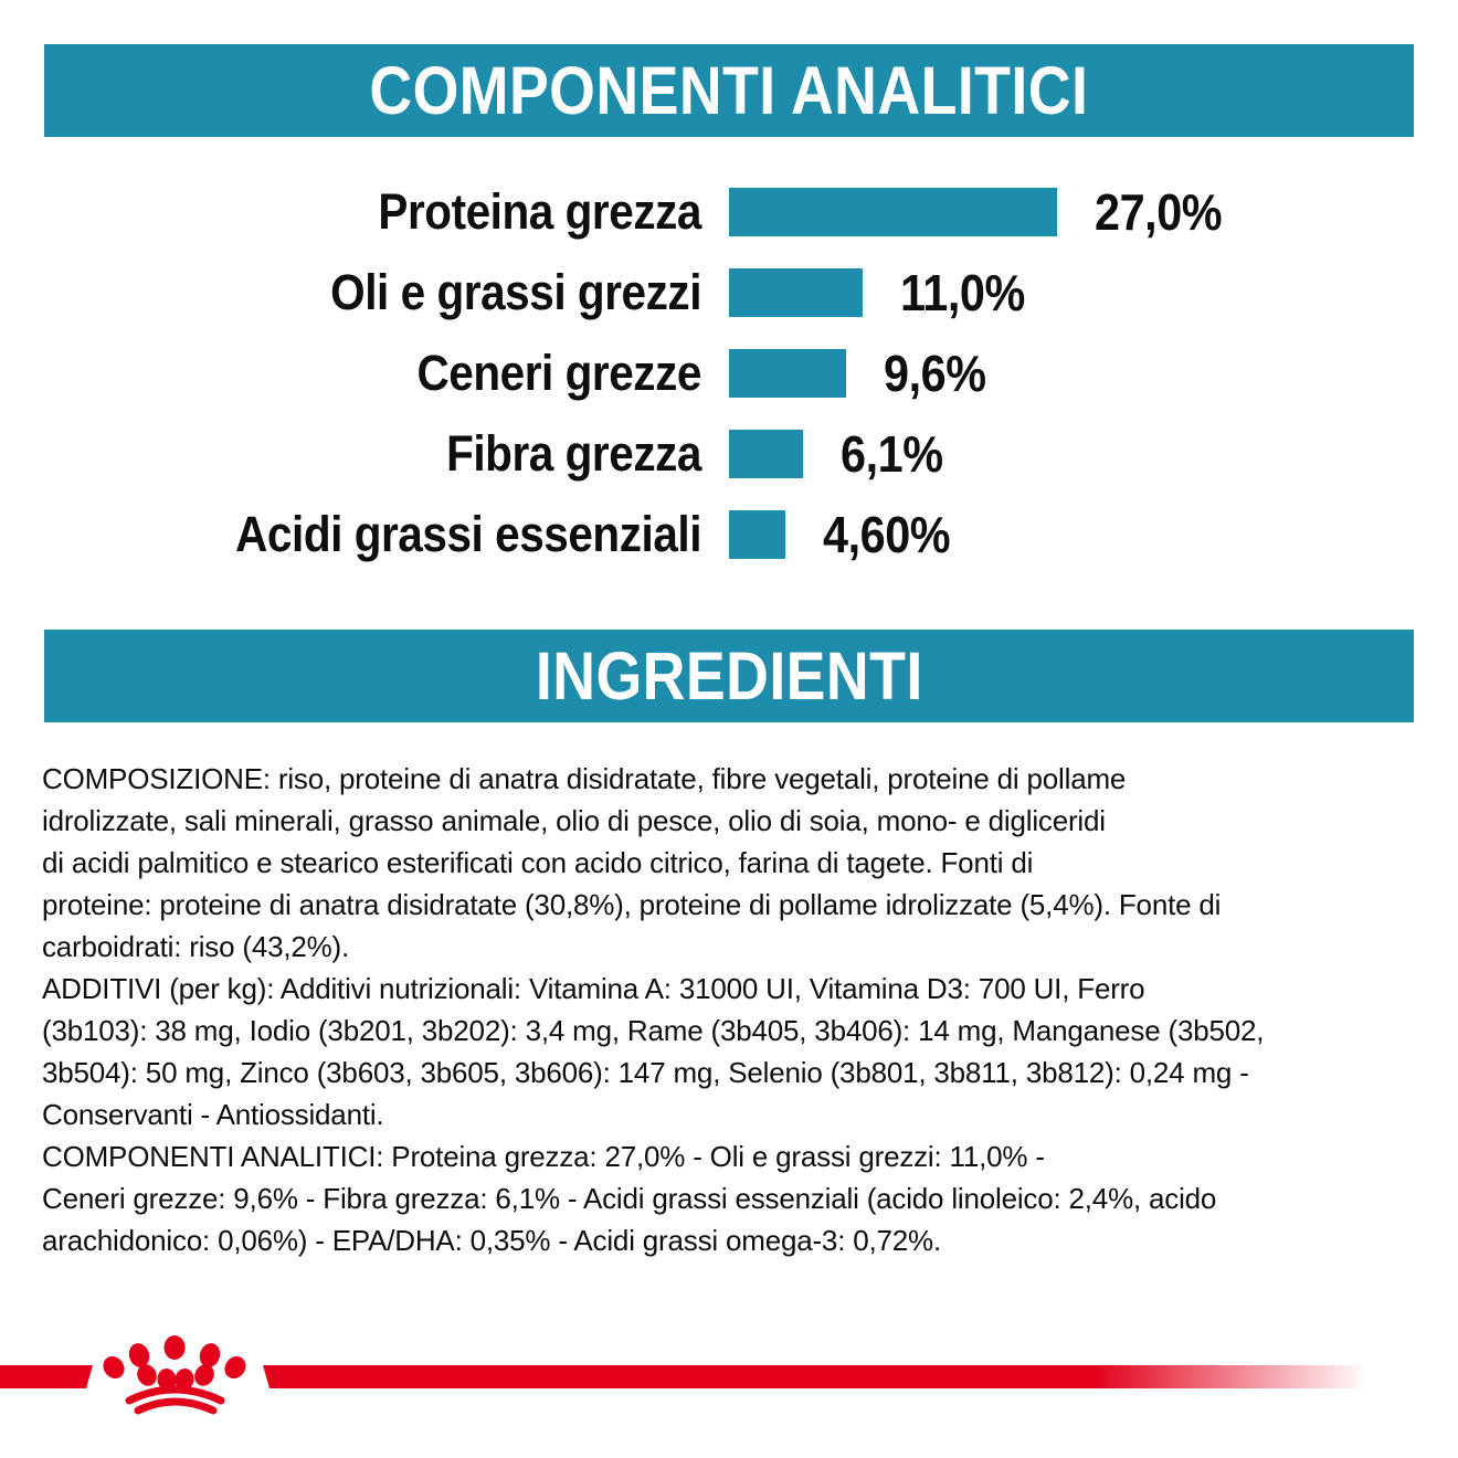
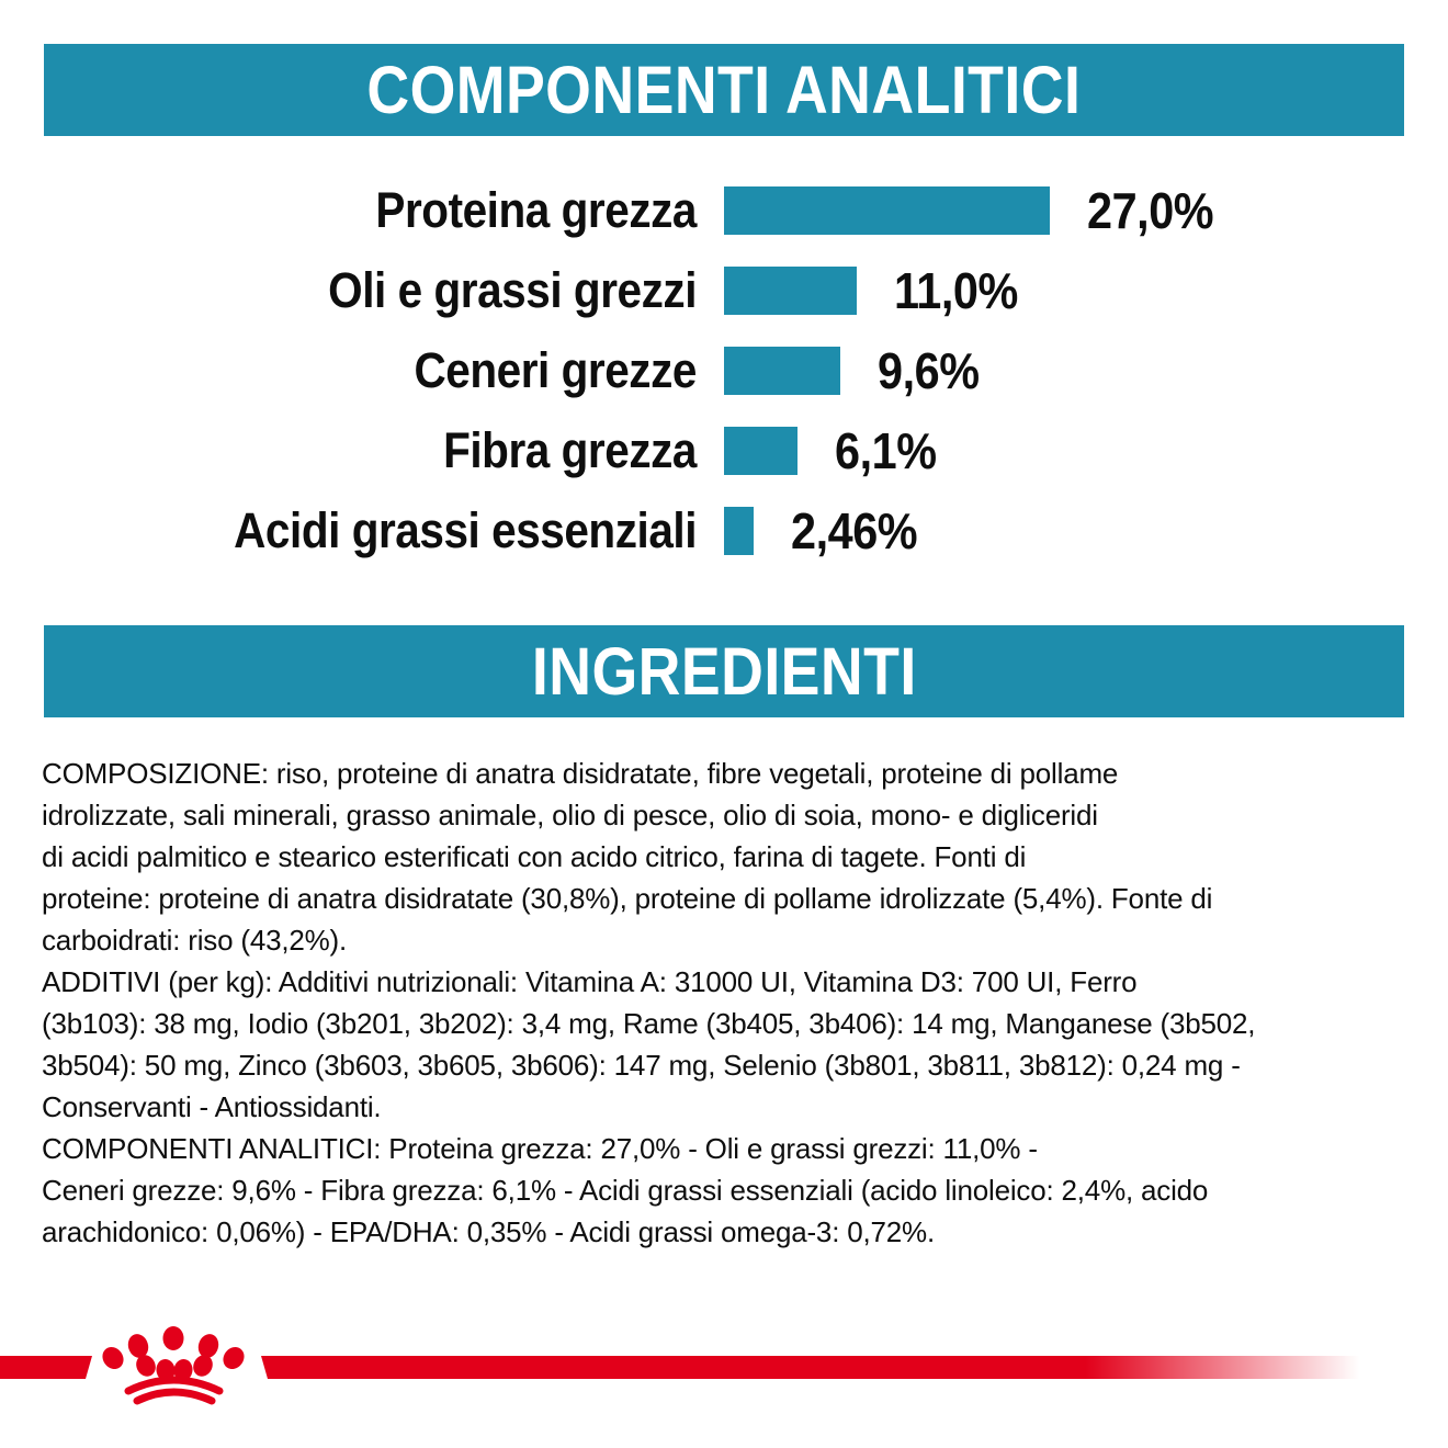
Acidi grassi essenziali: 4,60% -> 2,46%
